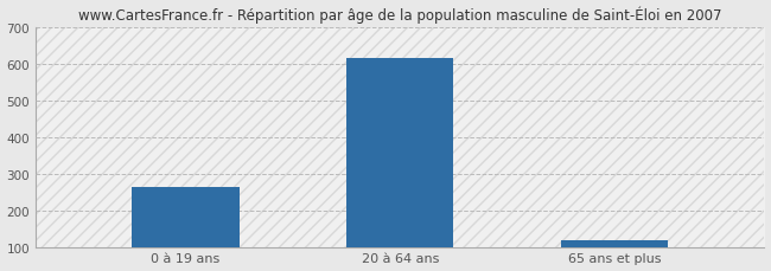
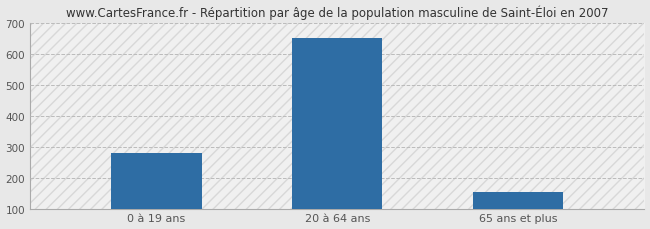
0 à 19 ans: 262 -> 280
20 à 64 ans: 617 -> 650
65 ans et plus: 117 -> 155
